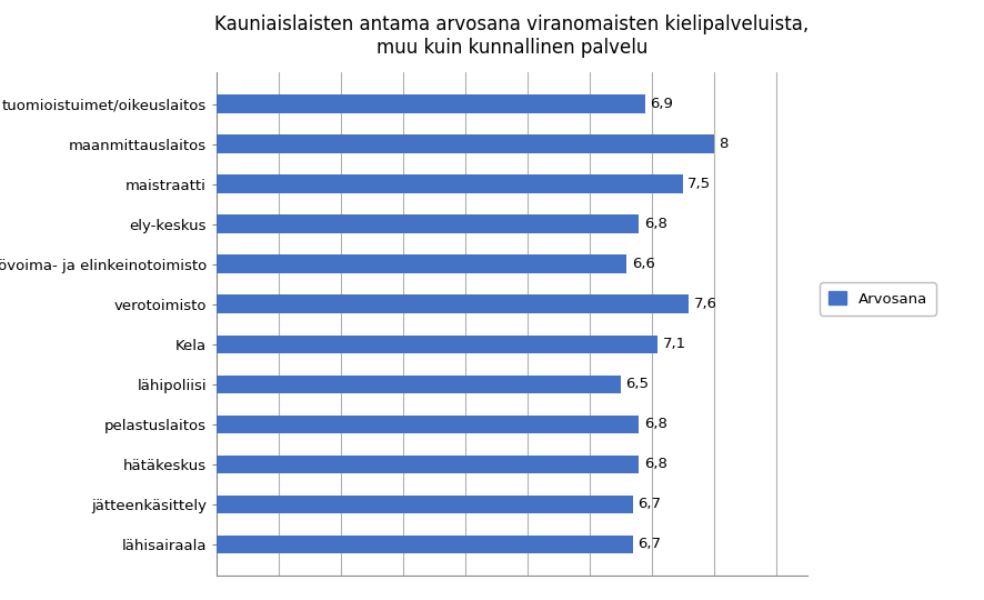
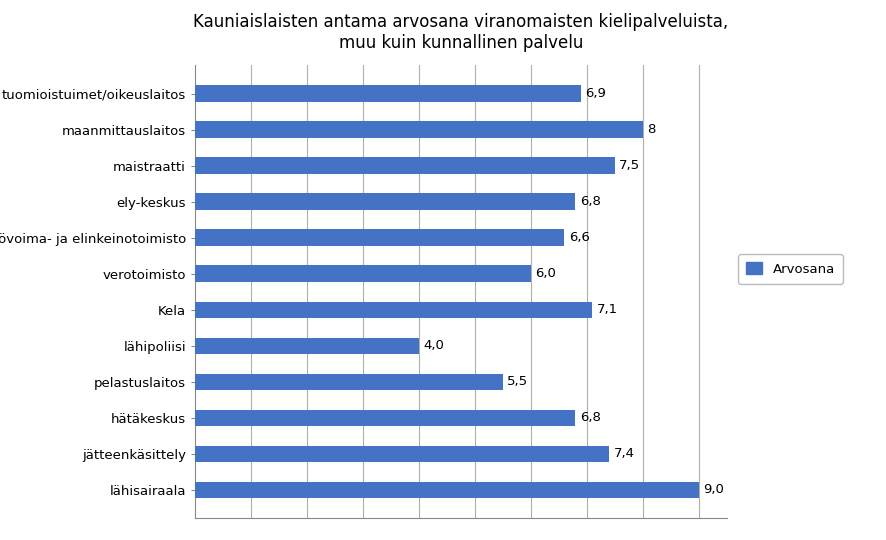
verotoimisto: 7,6 -> 6,0
lähipoliisi: 6,5 -> 4,0
pelastuslaitos: 6,8 -> 5,5
jätteenkäsittely: 6,7 -> 7,4
lähisairaala: 6,7 -> 9,0
